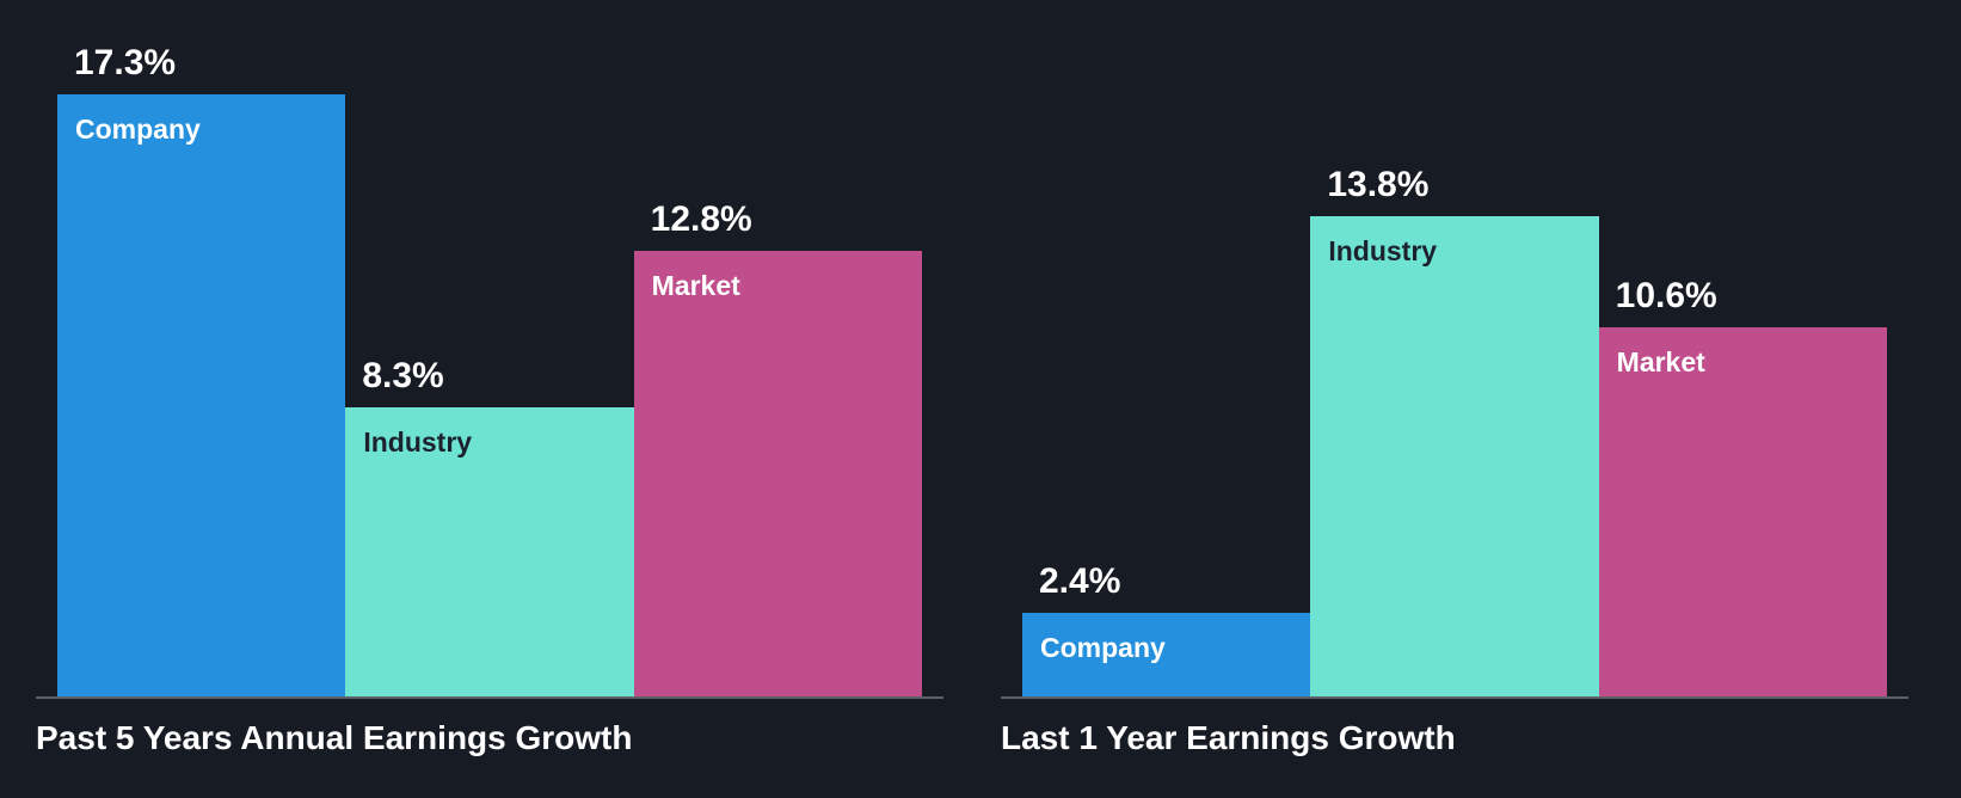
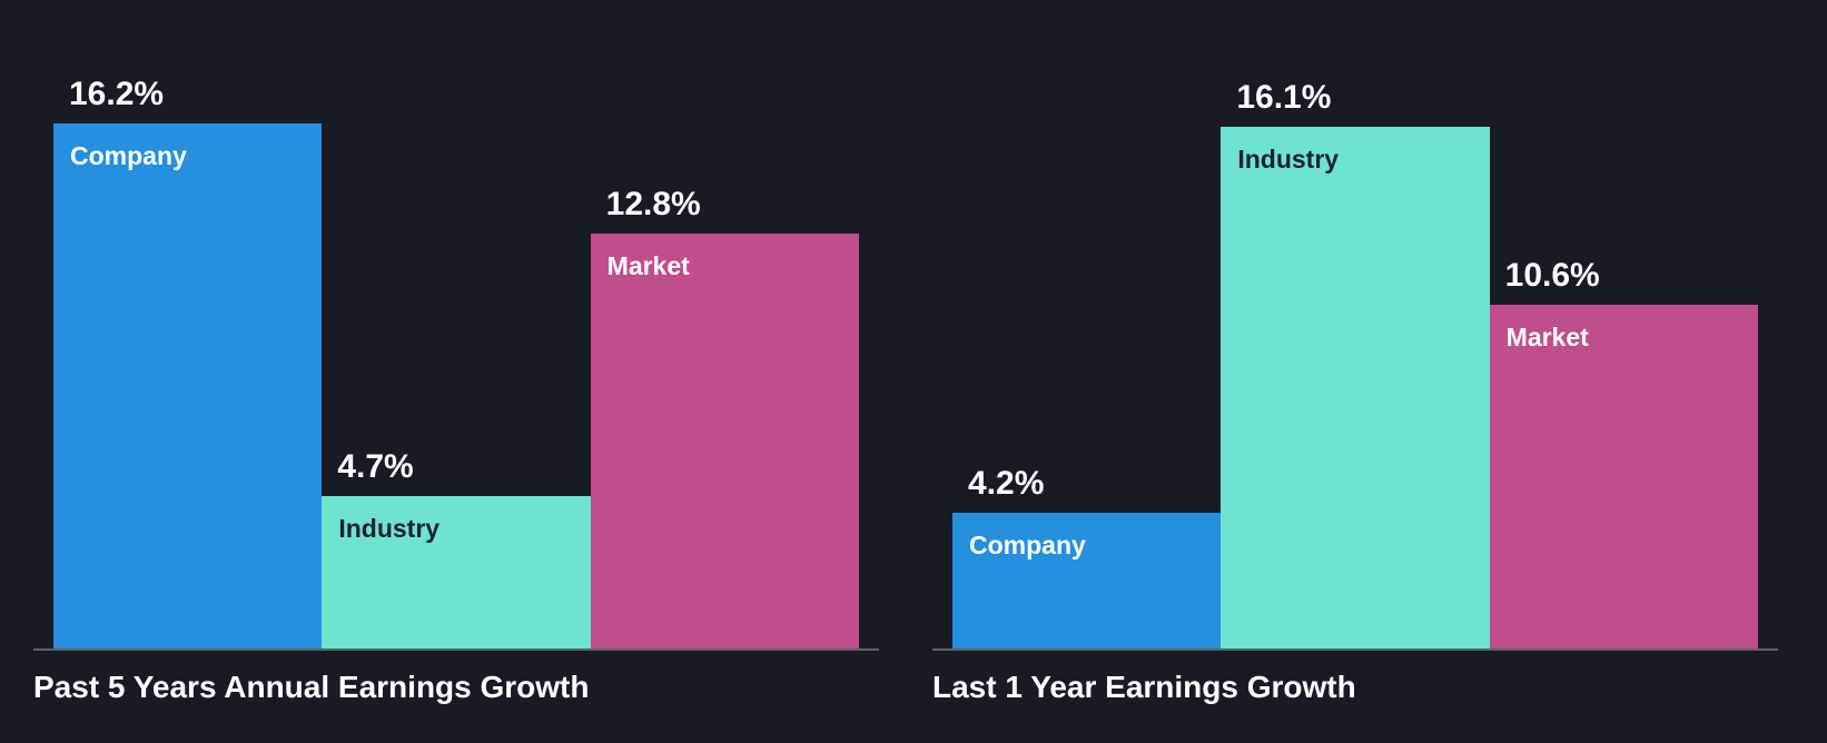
Past 5 Years Annual Earnings Growth/Company: 17.3% -> 16.2%
Past 5 Years Annual Earnings Growth/Industry: 8.3% -> 4.7%
Last 1 Year Earnings Growth/Company: 2.4% -> 4.2%
Last 1 Year Earnings Growth/Industry: 13.8% -> 16.1%
